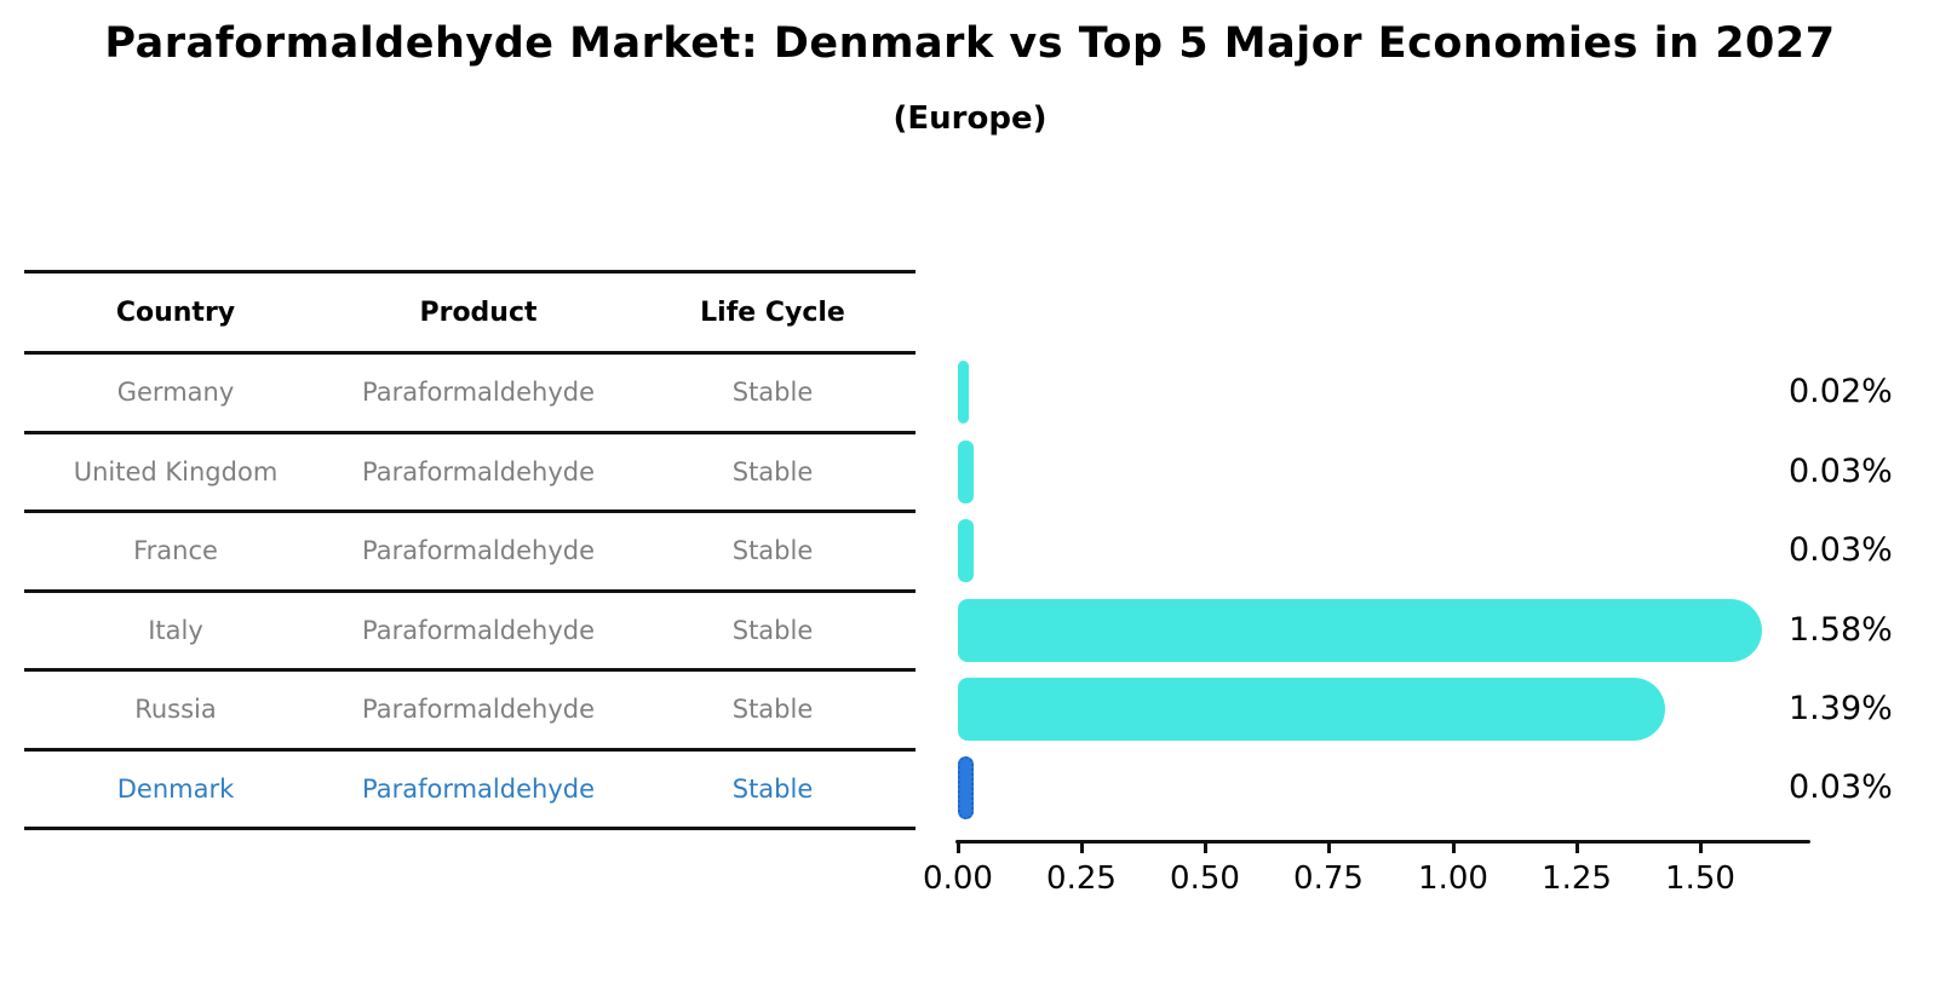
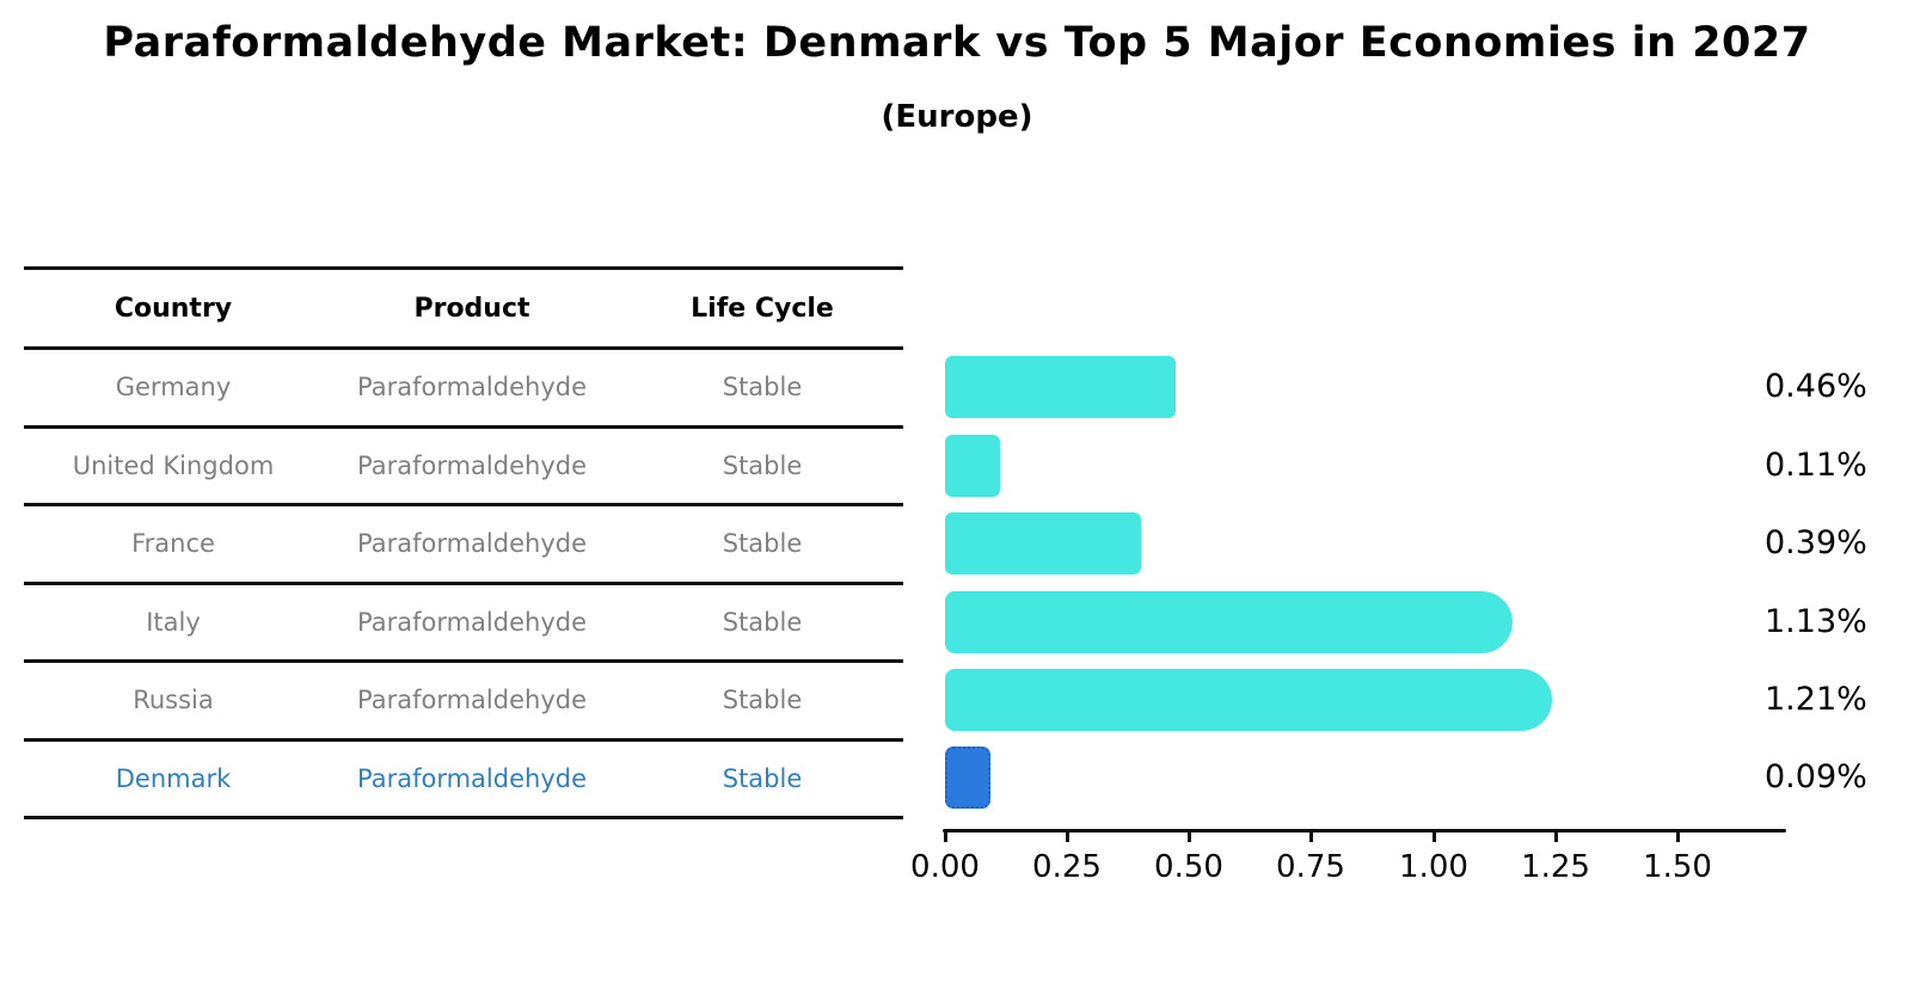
Germany: 0.02% -> 0.46%
United Kingdom: 0.03% -> 0.11%
France: 0.03% -> 0.39%
Italy: 1.58% -> 1.13%
Russia: 1.39% -> 1.21%
Denmark: 0.03% -> 0.09%
